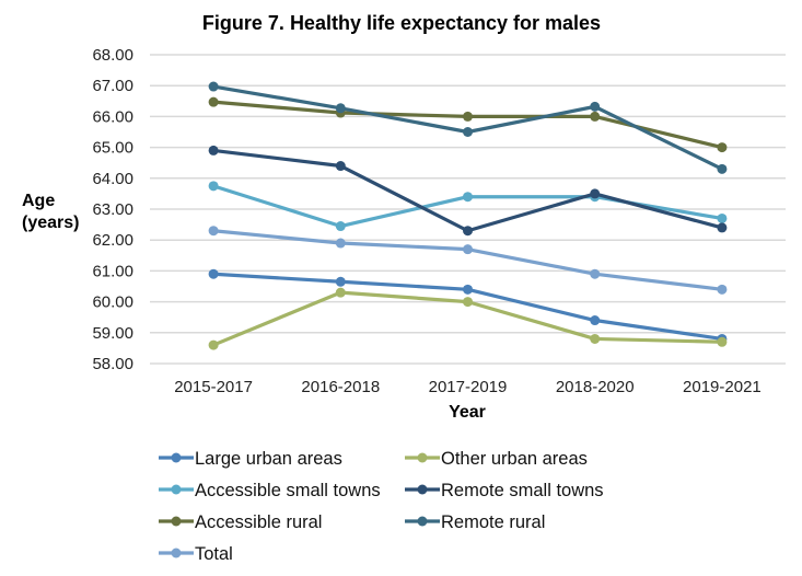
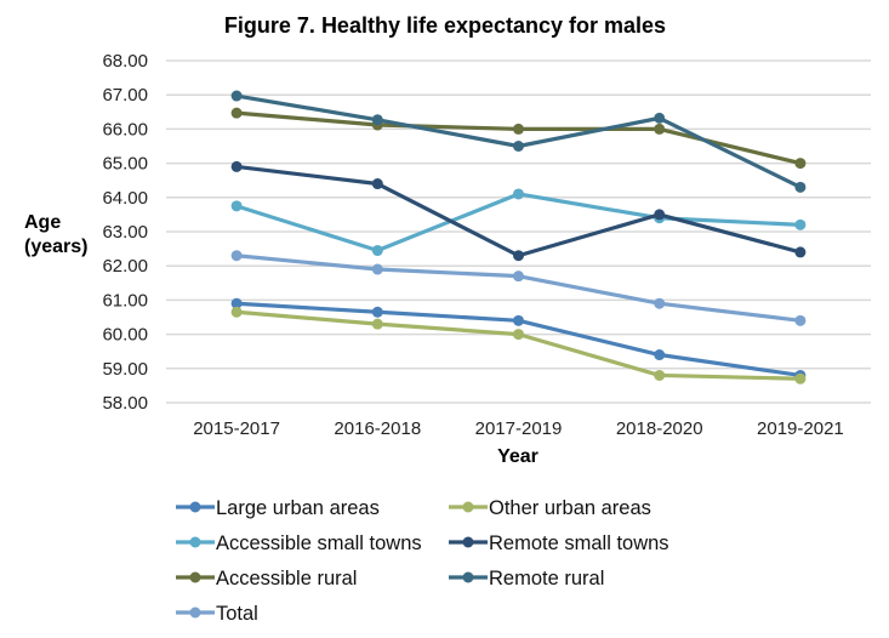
Other urban areas/2015-2017: 58.6 -> 60.6
Accessible small towns/2017-2019: 63.4 -> 64.1
Accessible small towns/2019-2021: 62.7 -> 63.2
